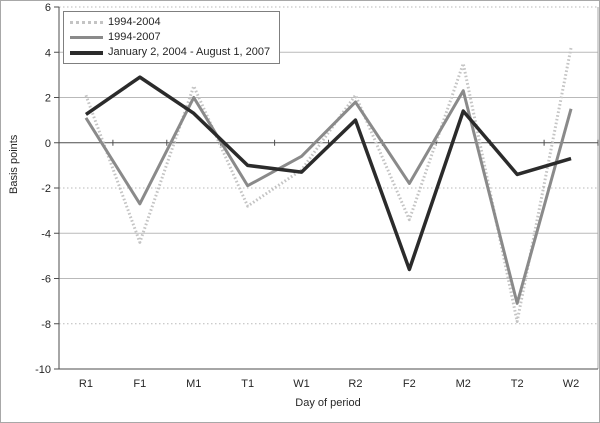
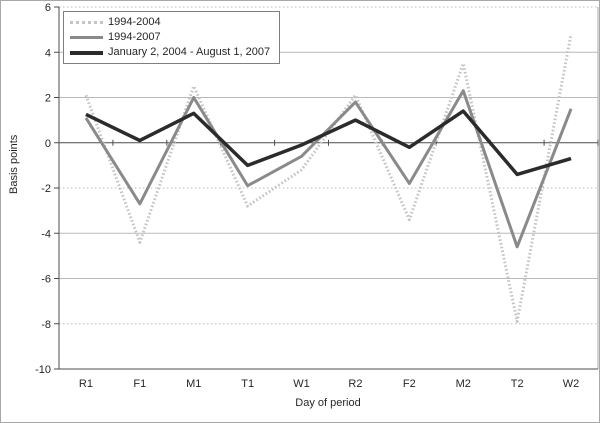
January 2, 2004 - August 1, 2007/F1: 2.9 -> 0.1
January 2, 2004 - August 1, 2007/W1: -1.3 -> -0.1
January 2, 2004 - August 1, 2007/F2: -5.6 -> -0.2
1994-2007/T2: -7.1 -> -4.6
1994-2004/W2: 4.2 -> 4.8
